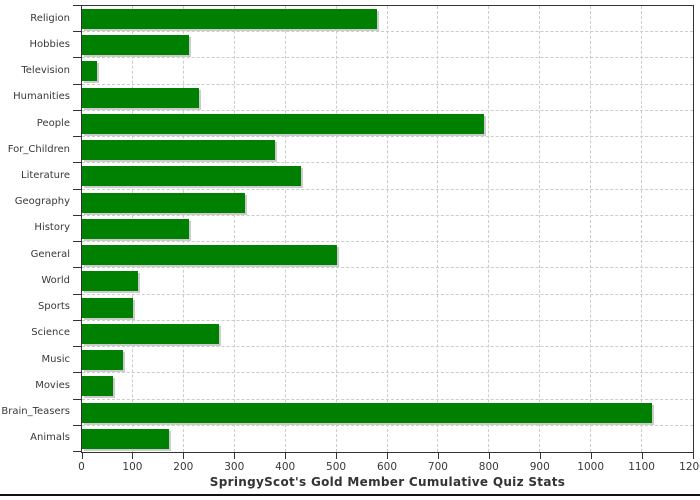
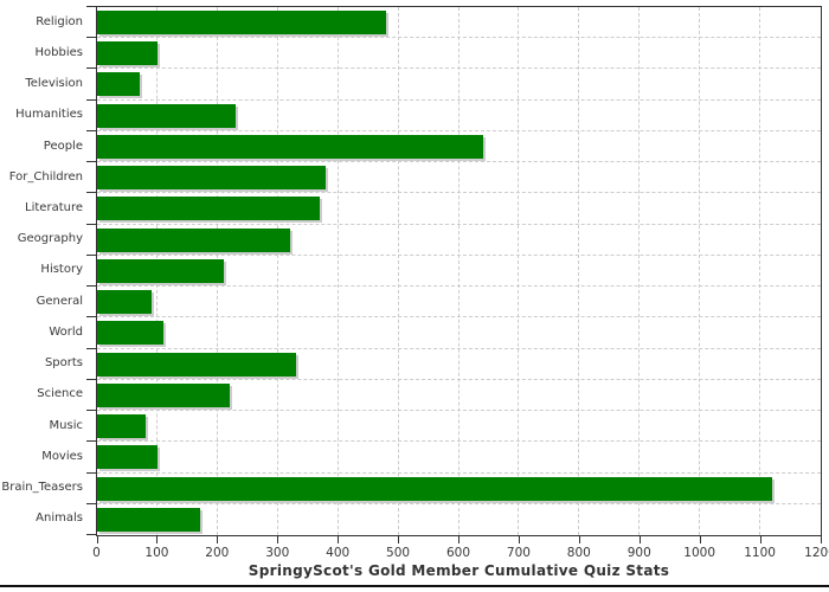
Religion: 580 -> 480
Hobbies: 210 -> 100
Television: 30 -> 70
People: 790 -> 640
Literature: 430 -> 370
General: 500 -> 90
Sports: 100 -> 330
Science: 270 -> 220
Movies: 60 -> 100
